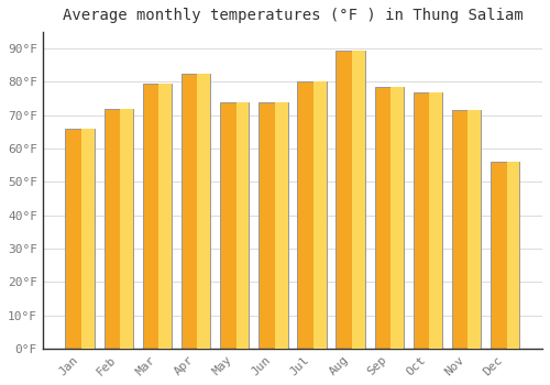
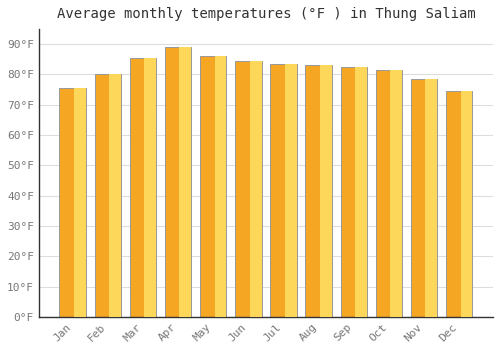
Jan: 66.0°F -> 75.5°F
Feb: 72.0°F -> 80.0°F
Mar: 79.5°F -> 85.5°F
Apr: 82.5°F -> 89.0°F
May: 74.0°F -> 86.0°F
Jun: 74.0°F -> 84.5°F
Jul: 80.0°F -> 83.5°F
Aug: 89.5°F -> 83.0°F
Sep: 78.5°F -> 82.5°F
Oct: 77.0°F -> 81.5°F
Nov: 71.5°F -> 78.5°F
Dec: 56.0°F -> 74.5°F
